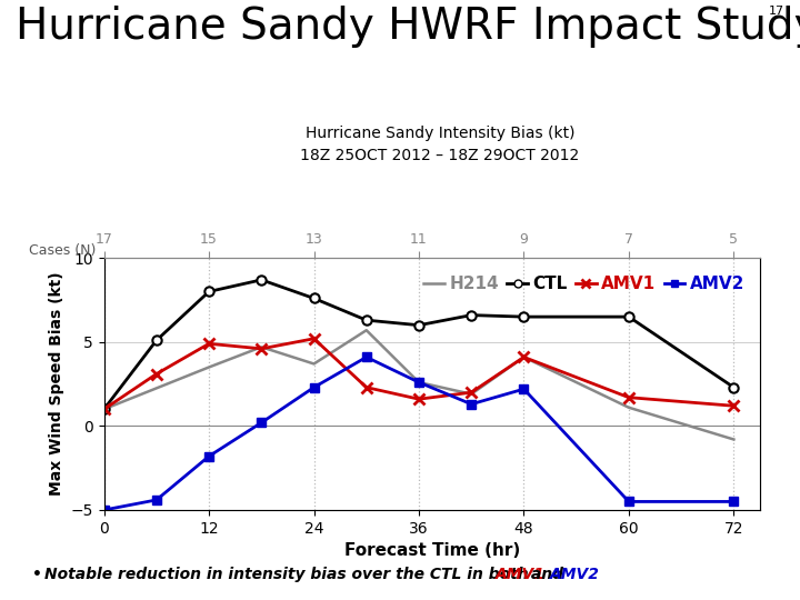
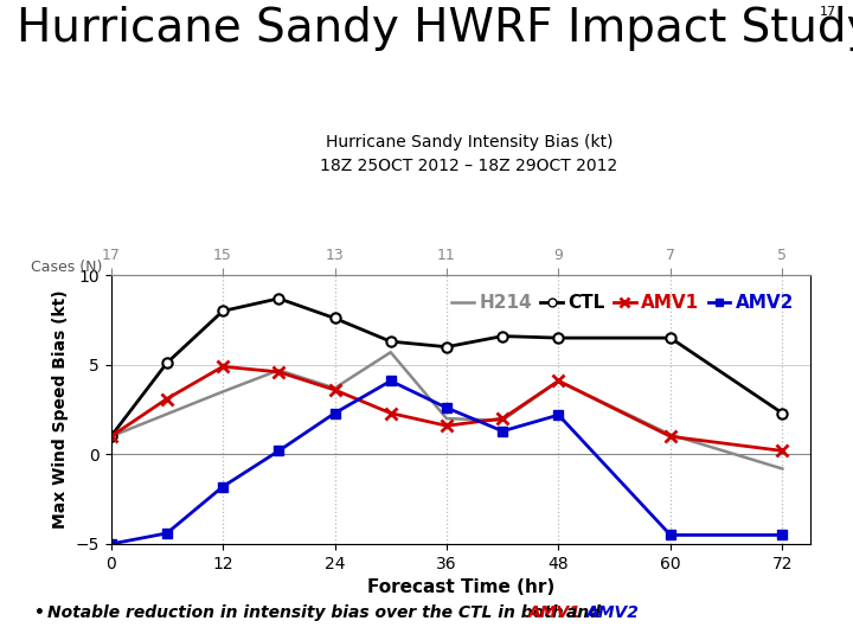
AMV1/24: 5.2 -> 3.6
H214/36: 2.6 -> 2.0
AMV1/60: 1.7 -> 1.0
AMV1/72: 1.2 -> 0.2
